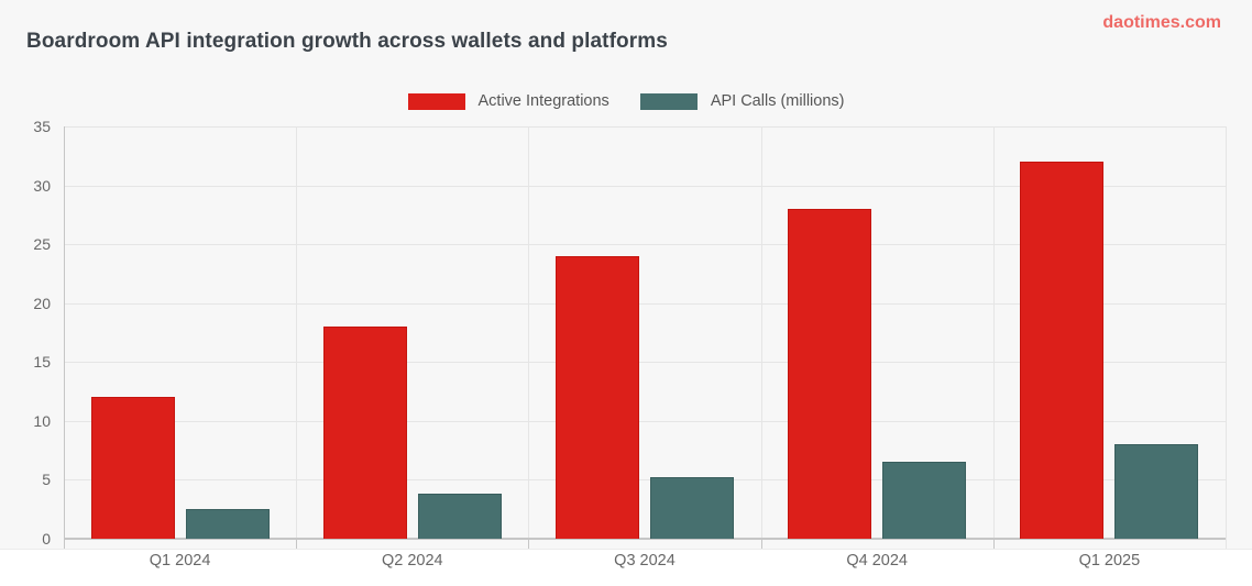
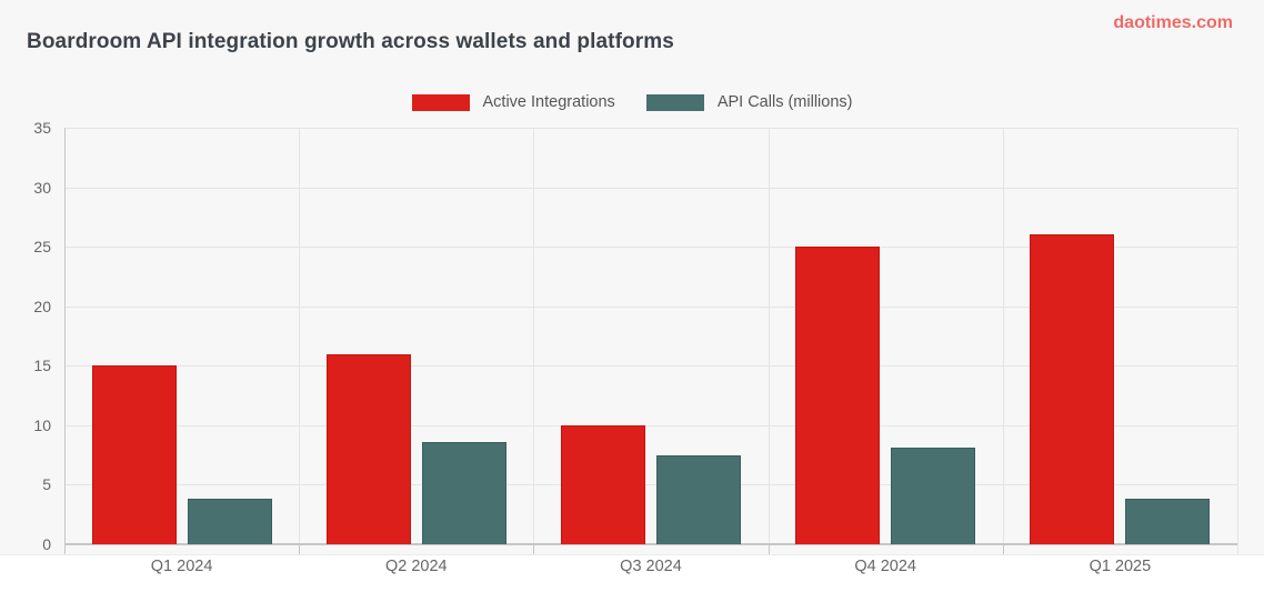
Active Integrations/Q1 2024: 12 -> 15
API Calls (millions)/Q1 2024: 2.5 -> 3.8
Active Integrations/Q2 2024: 18 -> 16
API Calls (millions)/Q2 2024: 3.8 -> 8.6
Active Integrations/Q3 2024: 24 -> 10
API Calls (millions)/Q3 2024: 5.2 -> 7.5
Active Integrations/Q4 2024: 28 -> 25
API Calls (millions)/Q4 2024: 6.5 -> 8.1
Active Integrations/Q1 2025: 32 -> 26
API Calls (millions)/Q1 2025: 8.0 -> 3.8
